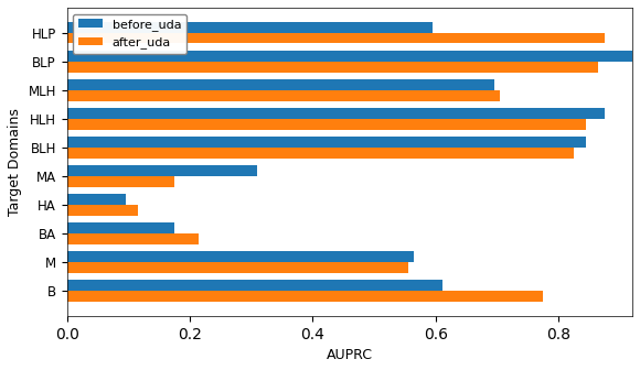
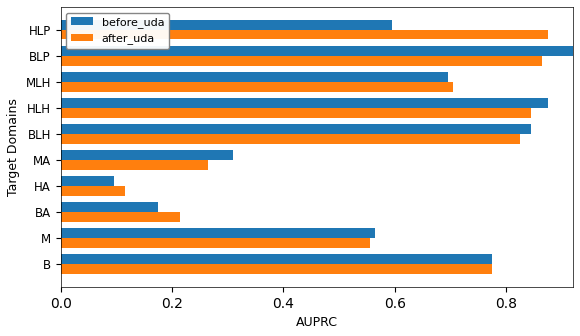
after_uda/MA: 0.174 -> 0.265
before_uda/B: 0.612 -> 0.775
